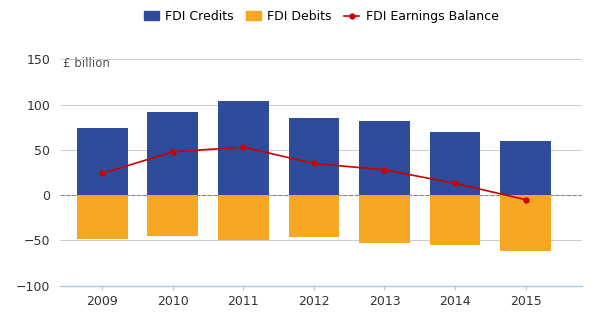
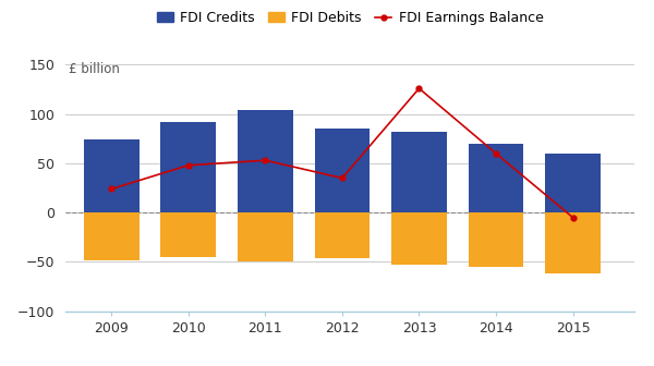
FDI Earnings Balance/2013: 28 -> 126
FDI Earnings Balance/2014: 13 -> 60
